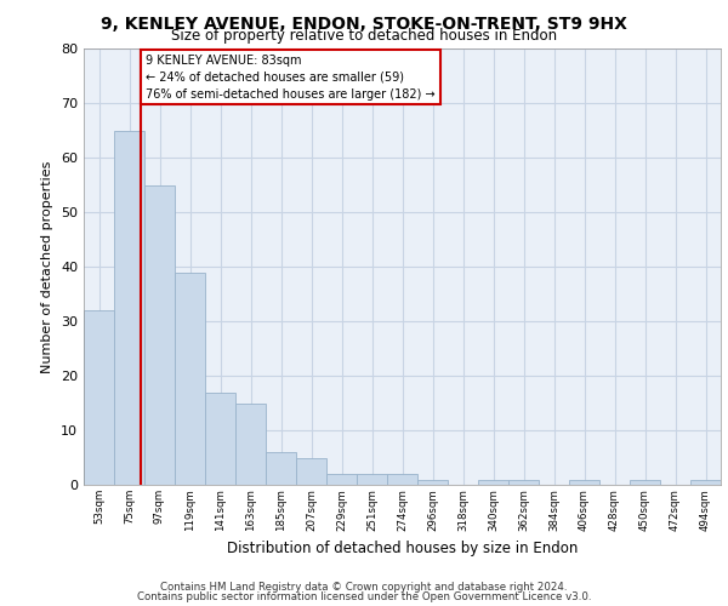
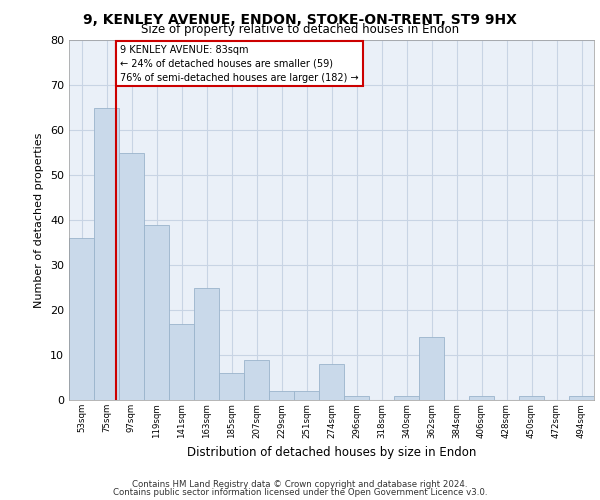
53sqm: 32 -> 36
163sqm: 15 -> 25
207sqm: 5 -> 9
274sqm: 2 -> 8
362sqm: 1 -> 14
